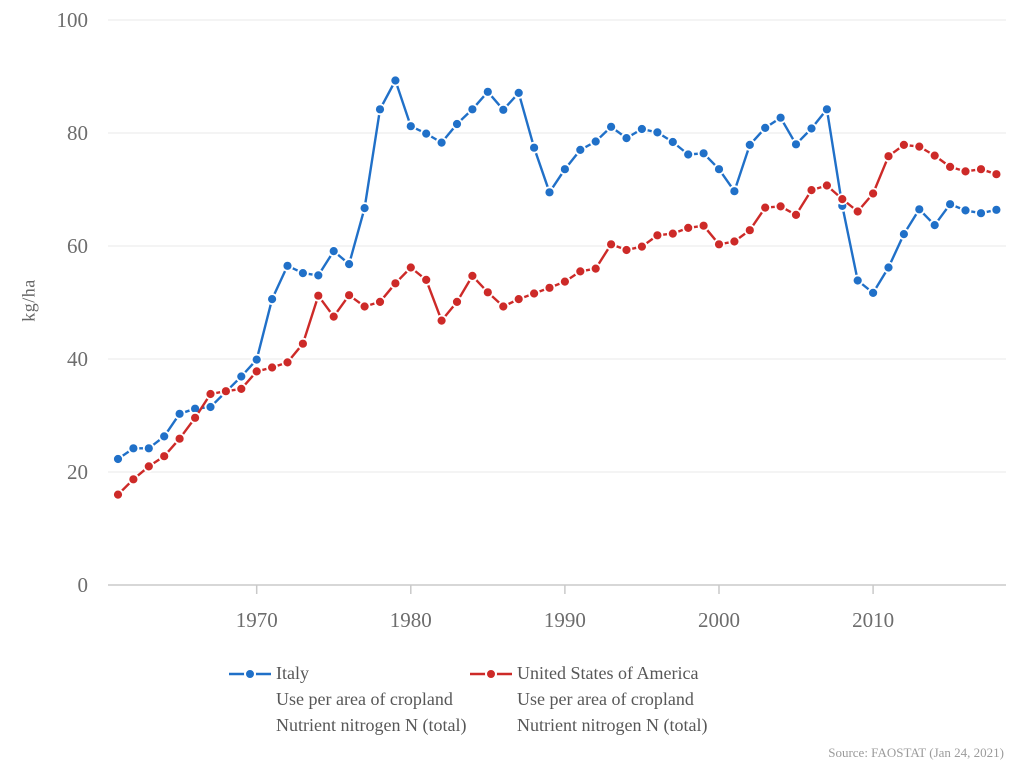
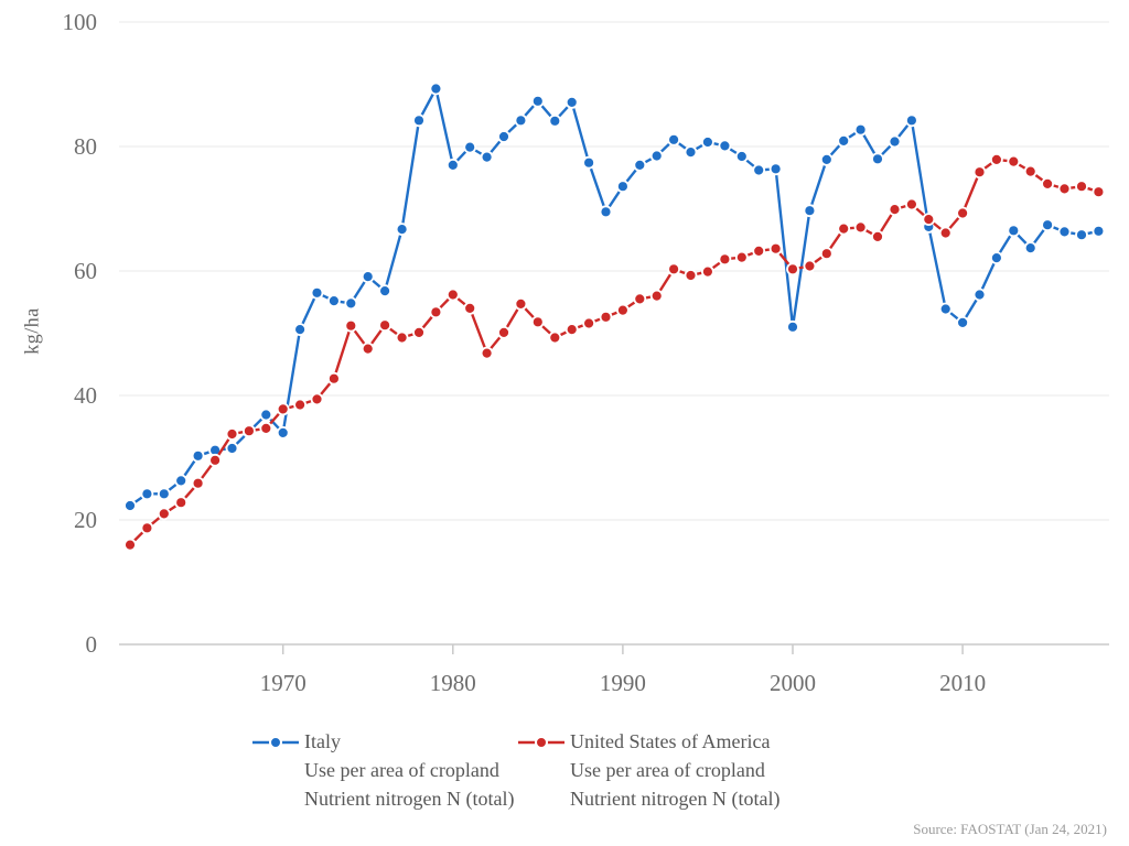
Italy/1970: 40 -> 34
Italy/1980: 81 -> 77
Italy/2000: 74 -> 51
